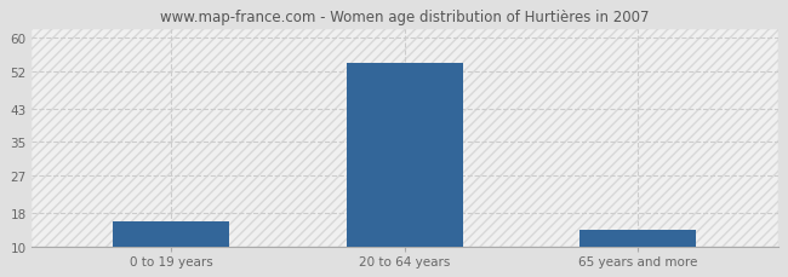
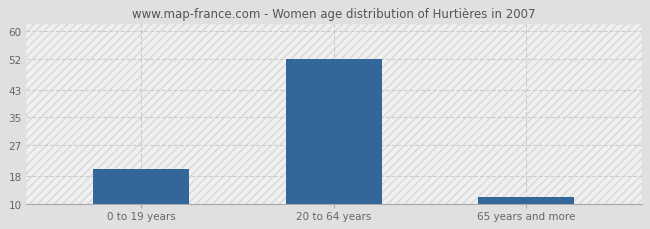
0 to 19 years: 16 -> 20
20 to 64 years: 54 -> 52
65 years and more: 14 -> 12
